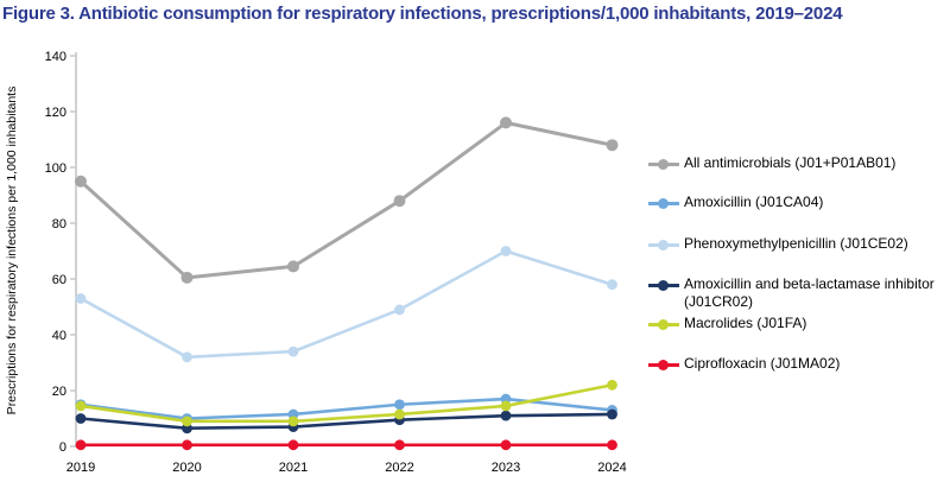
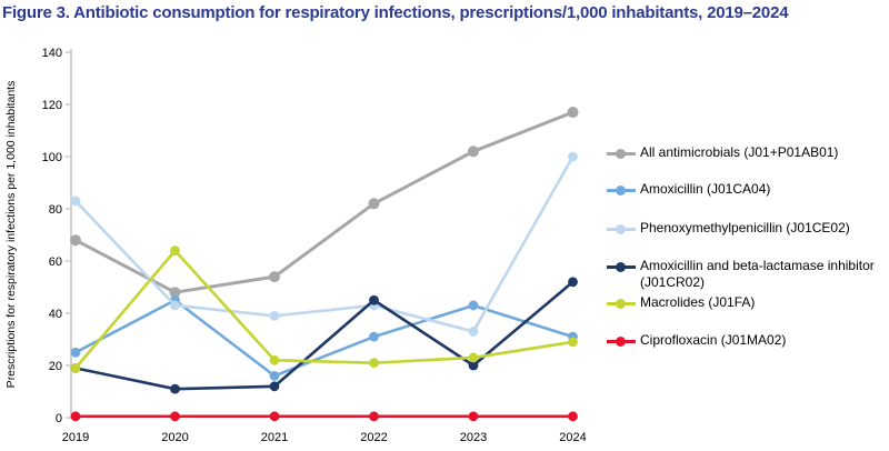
All antimicrobials (J01+P01AB01)/2019: 95 -> 68
Amoxicillin (J01CA04)/2019: 15 -> 25
Phenoxymethylpenicillin (J01CE02)/2019: 53 -> 83
Amoxicillin and beta-lactamase inhibitor (J01CR02)/2019: 10 -> 19
Macrolides (J01FA)/2019: 14 -> 19
All antimicrobials (J01+P01AB01)/2020: 60 -> 48
Amoxicillin (J01CA04)/2020: 10 -> 45
Phenoxymethylpenicillin (J01CE02)/2020: 32 -> 43
Amoxicillin and beta-lactamase inhibitor (J01CR02)/2020: 6 -> 11
Macrolides (J01FA)/2020: 9 -> 64
All antimicrobials (J01+P01AB01)/2021: 64 -> 54
Amoxicillin (J01CA04)/2021: 12 -> 16
Phenoxymethylpenicillin (J01CE02)/2021: 34 -> 39
Amoxicillin and beta-lactamase inhibitor (J01CR02)/2021: 7 -> 12
Macrolides (J01FA)/2021: 9 -> 22
All antimicrobials (J01+P01AB01)/2022: 88 -> 82
Amoxicillin (J01CA04)/2022: 15 -> 31
Phenoxymethylpenicillin (J01CE02)/2022: 49 -> 43
Amoxicillin and beta-lactamase inhibitor (J01CR02)/2022: 10 -> 45
Macrolides (J01FA)/2022: 12 -> 21
All antimicrobials (J01+P01AB01)/2023: 116 -> 102
Amoxicillin (J01CA04)/2023: 17 -> 43
Phenoxymethylpenicillin (J01CE02)/2023: 70 -> 33
Amoxicillin and beta-lactamase inhibitor (J01CR02)/2023: 11 -> 20
Macrolides (J01FA)/2023: 14 -> 23
All antimicrobials (J01+P01AB01)/2024: 108 -> 117
Amoxicillin (J01CA04)/2024: 13 -> 31
Phenoxymethylpenicillin (J01CE02)/2024: 58 -> 100
Amoxicillin and beta-lactamase inhibitor (J01CR02)/2024: 12 -> 52
Macrolides (J01FA)/2024: 22 -> 29
